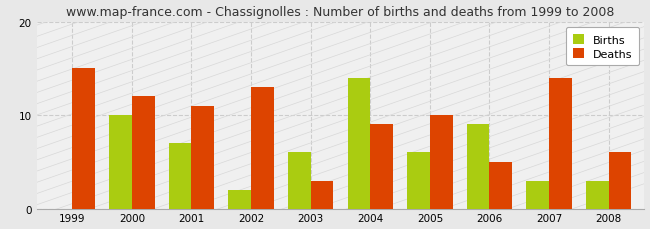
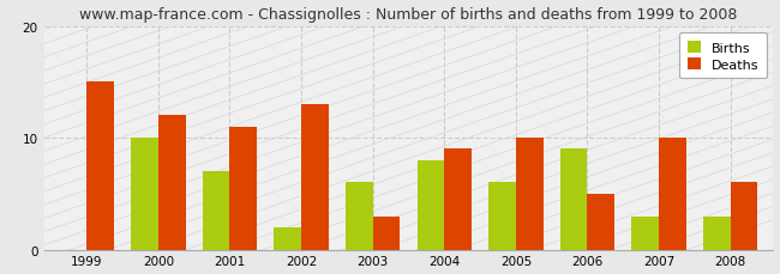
Births/2004: 14 -> 8
Deaths/2007: 14 -> 10
